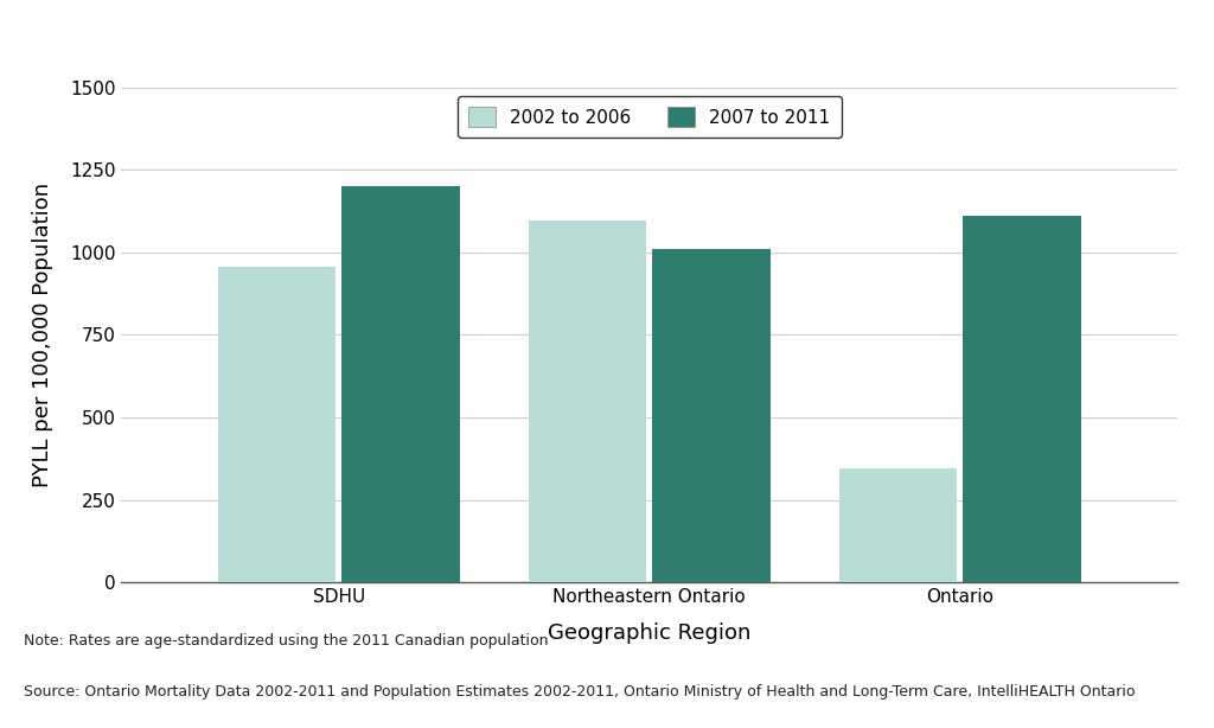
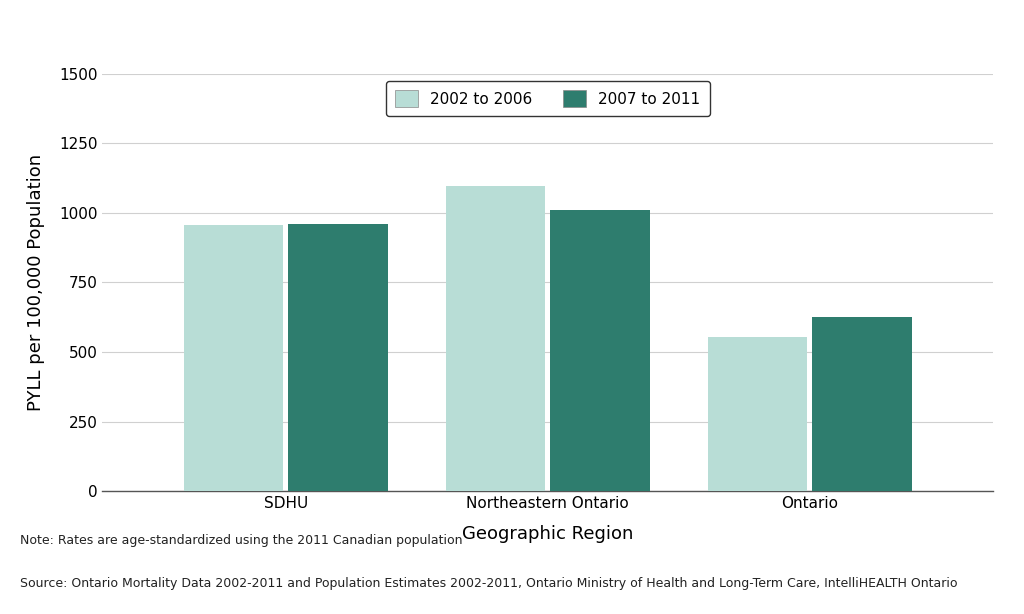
2007 to 2011/SDHU: 1200 -> 960
2002 to 2006/Ontario: 345 -> 555
2007 to 2011/Ontario: 1110 -> 625
